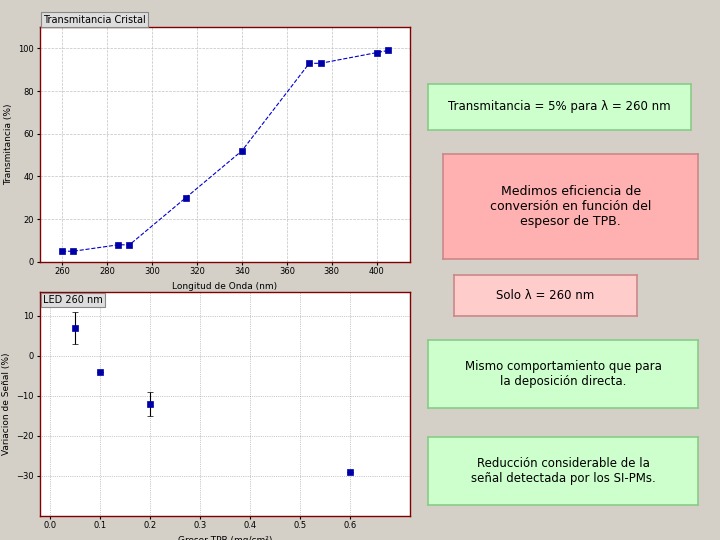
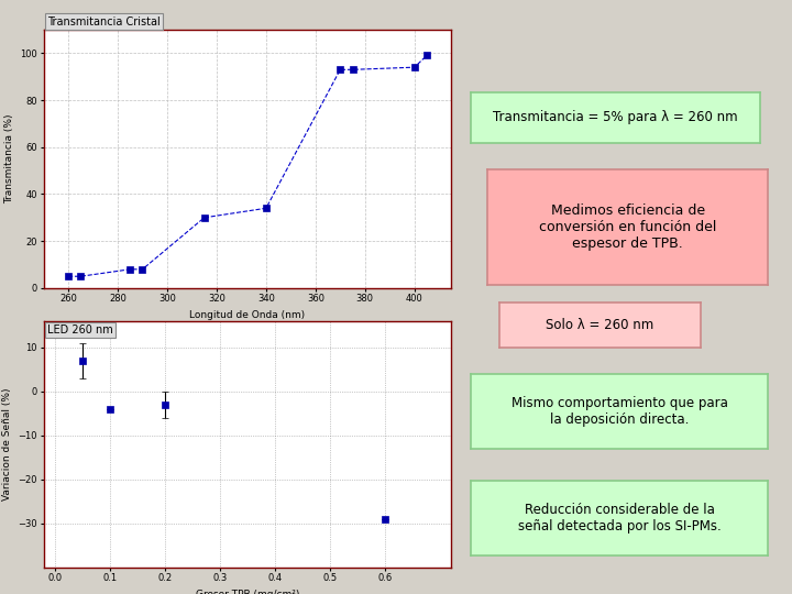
340: 52 -> 34
400: 98 -> 94
0.2: -12 -> -3
